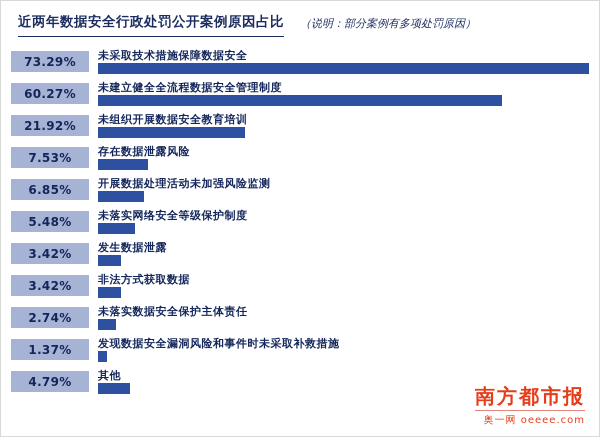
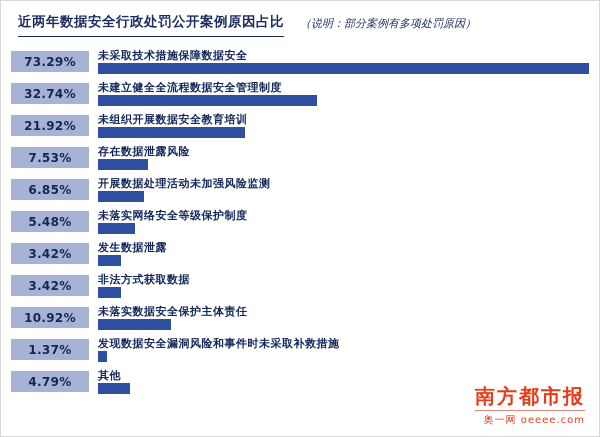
未建立健全全流程数据安全管理制度: 60.27% -> 32.74%
未落实数据安全保护主体责任: 2.74% -> 10.92%
